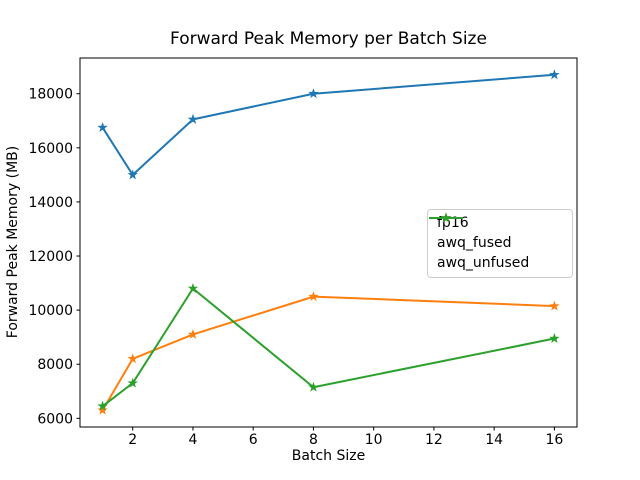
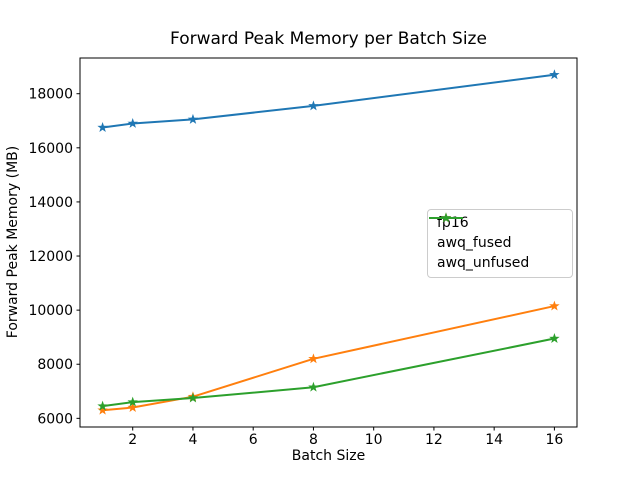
fp16/2: 15000 -> 16900
awq_fused/2: 8200 -> 6400
awq_unfused/2: 7300 -> 6600
awq_fused/4: 9100 -> 6800
awq_unfused/4: 10800 -> 6800
fp16/8: 18000 -> 17600
awq_fused/8: 10500 -> 8200
